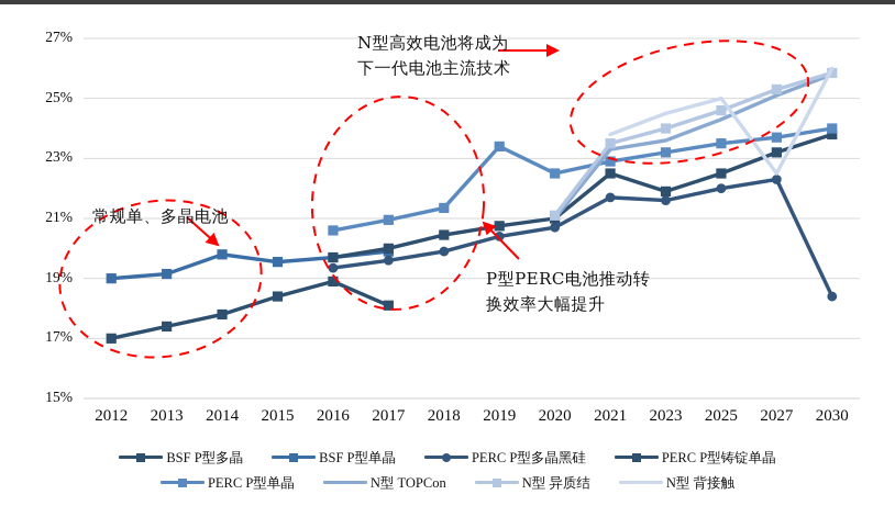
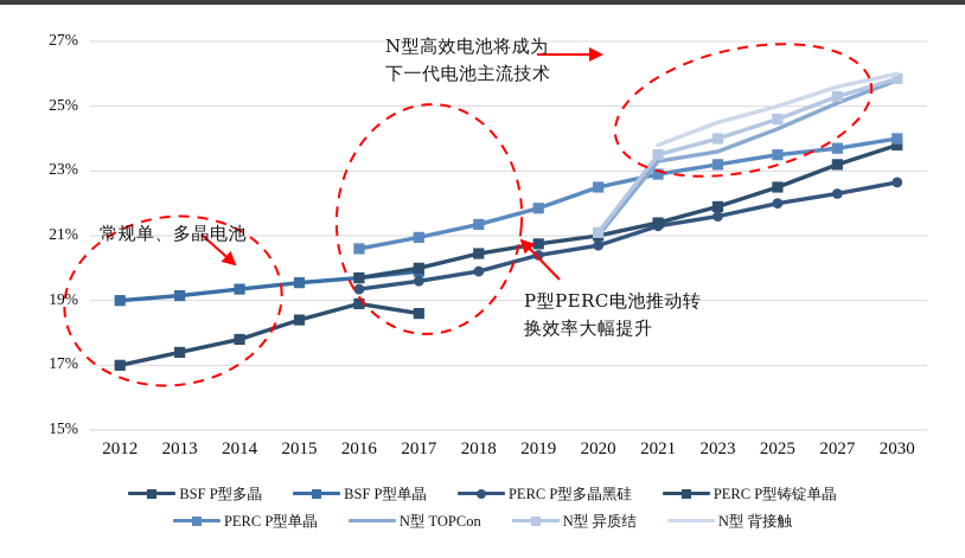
BSF P型单晶/2014: 19.8% -> 19.4%
BSF P型多晶/2017: 18.1% -> 18.6%
PERC P型单晶/2019: 23.4% -> 21.9%
PERC P型多晶黑硅/2021: 21.7% -> 21.3%
PERC P型铸锭单晶/2021: 22.5% -> 21.4%
N型 背接触/2027: 22.5% -> 25.6%
PERC P型多晶黑硅/2030: 18.4% -> 22.6%
